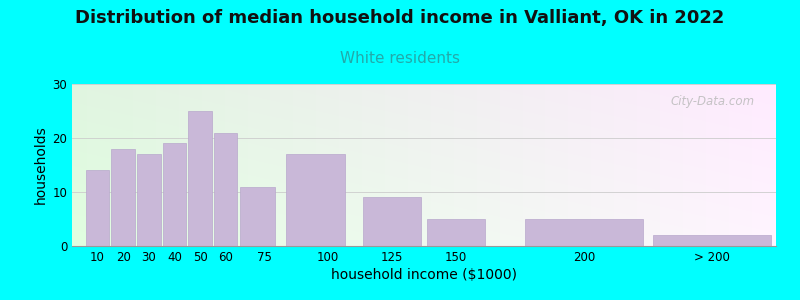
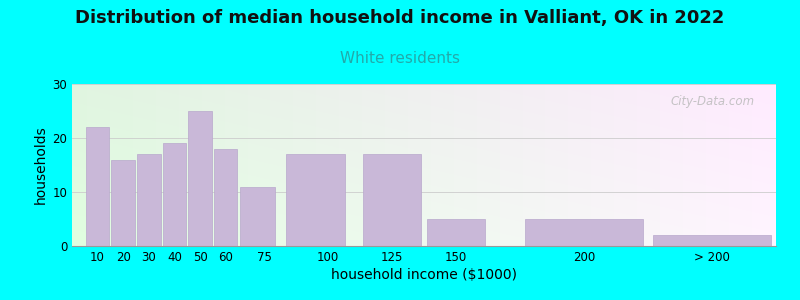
10: 14 -> 22
20: 18 -> 16
60: 21 -> 18
125: 9 -> 17
